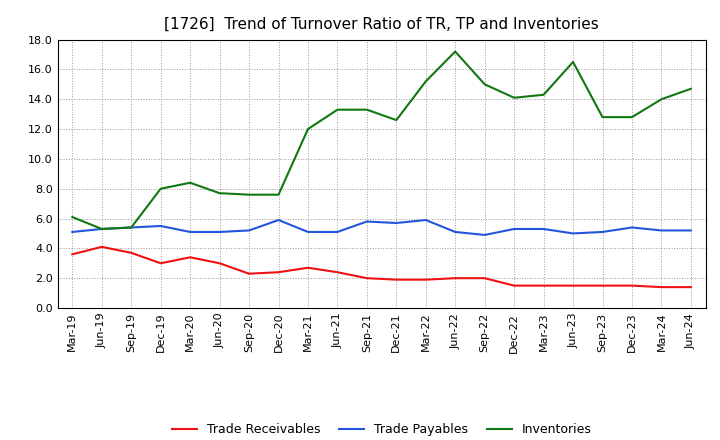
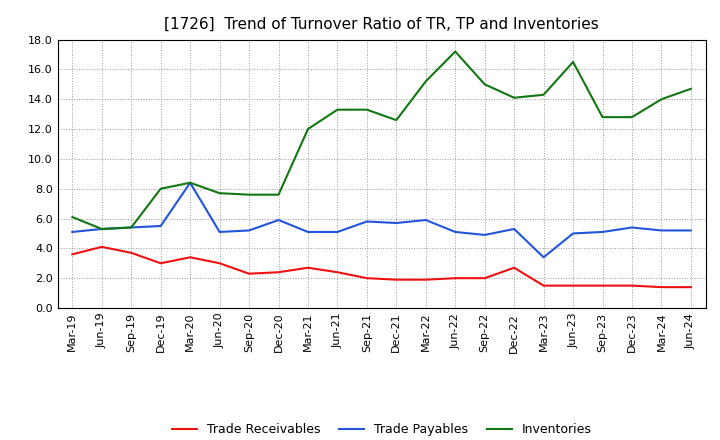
Trade Payables/Mar-20: 5.1 -> 8.4
Trade Receivables/Dec-22: 1.5 -> 2.7
Trade Payables/Mar-23: 5.3 -> 3.4
